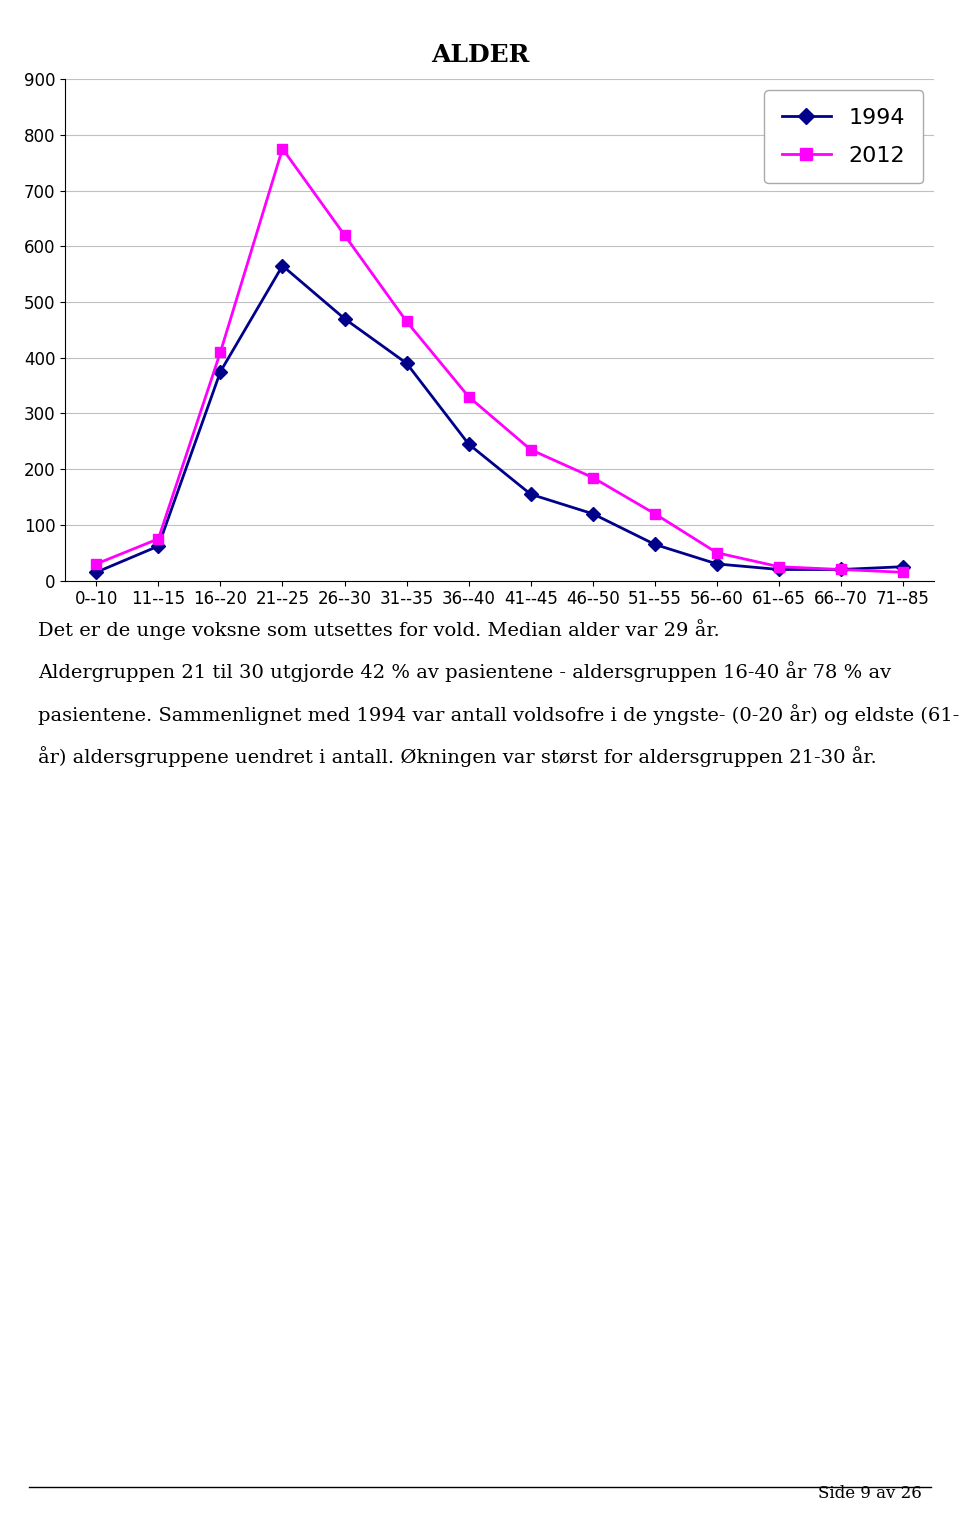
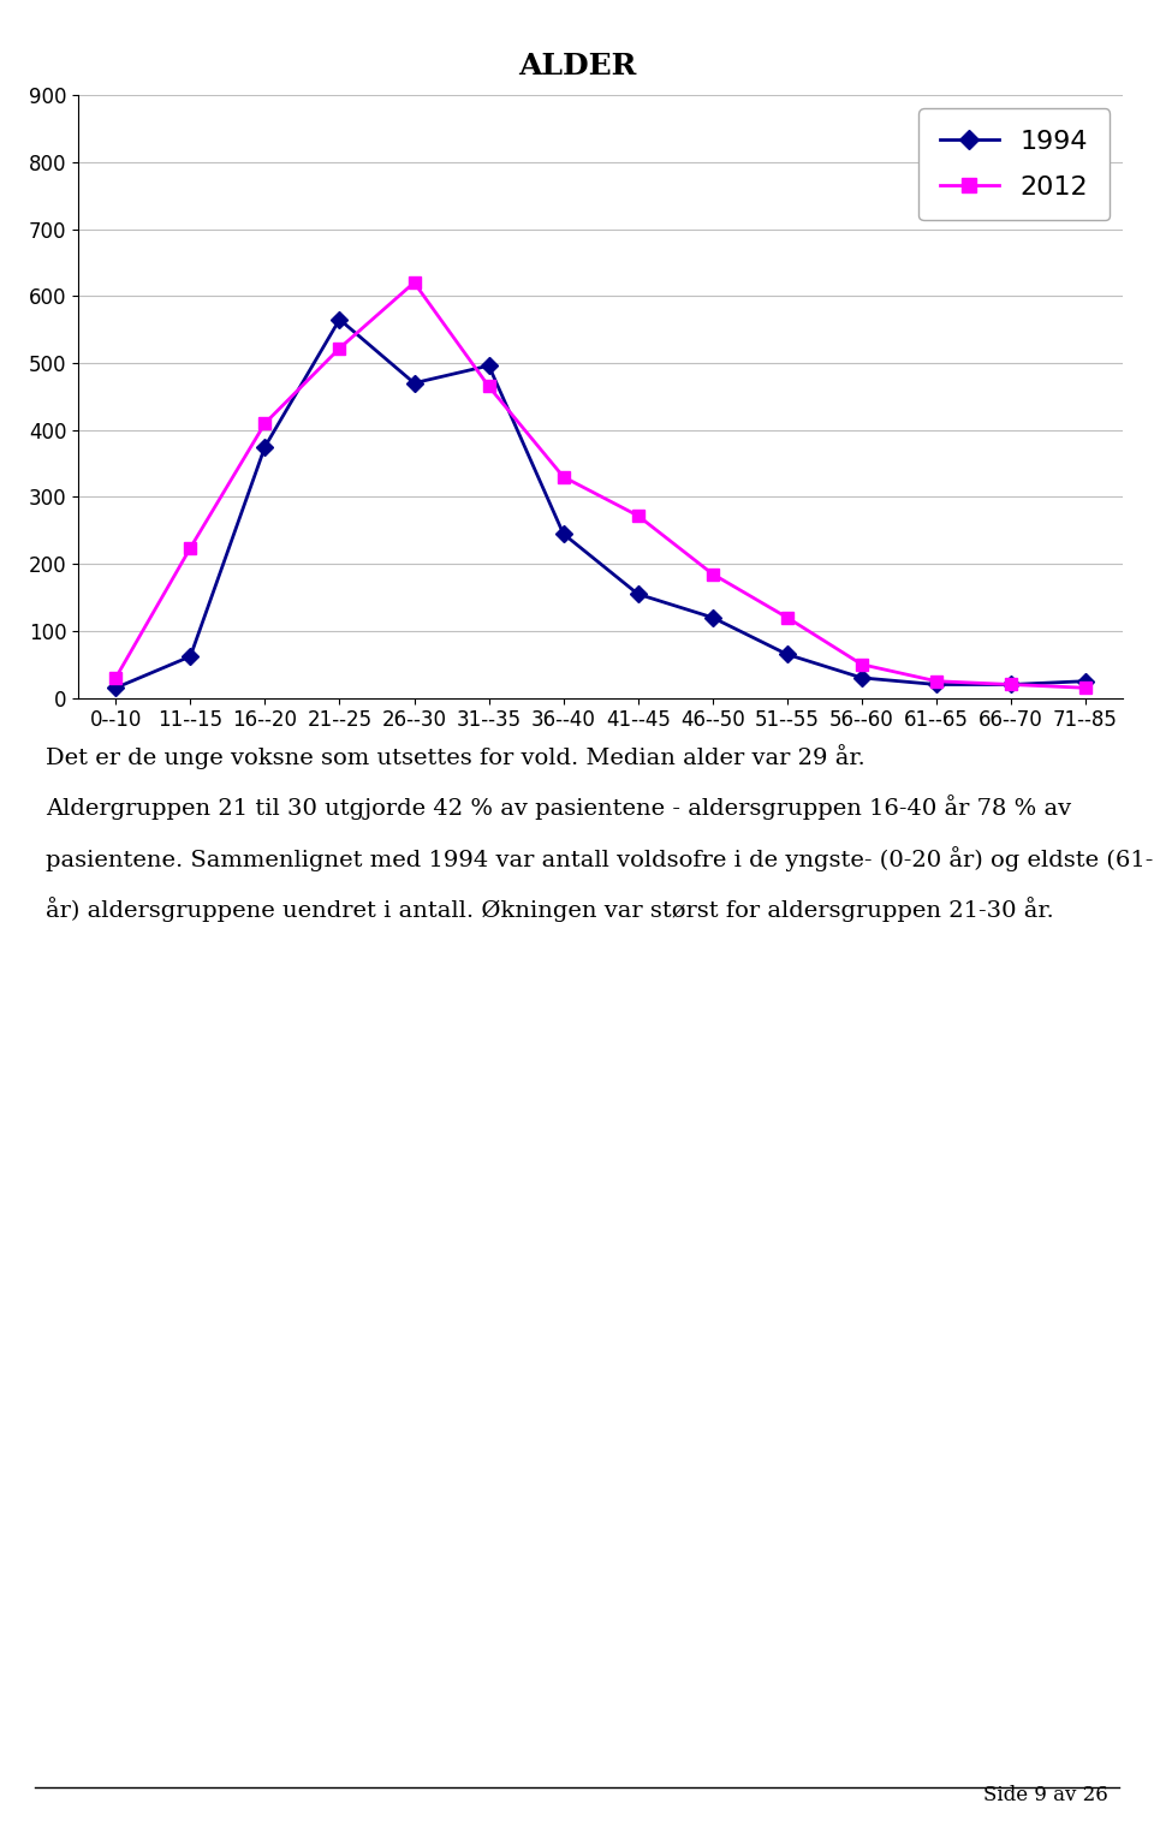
2012/11--15: 75 -> 224
2012/21--25: 775 -> 522
1994/31--35: 390 -> 496
2012/41--45: 235 -> 272
